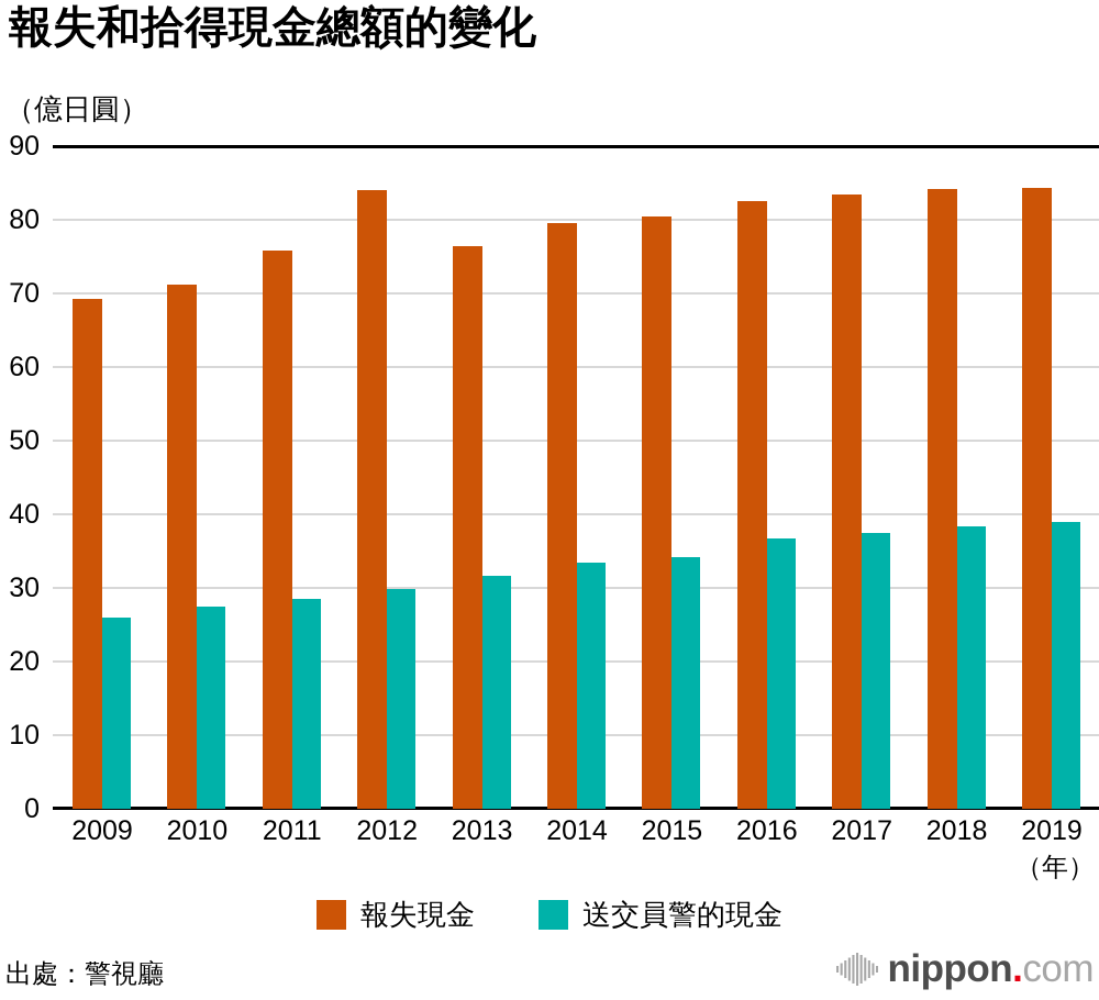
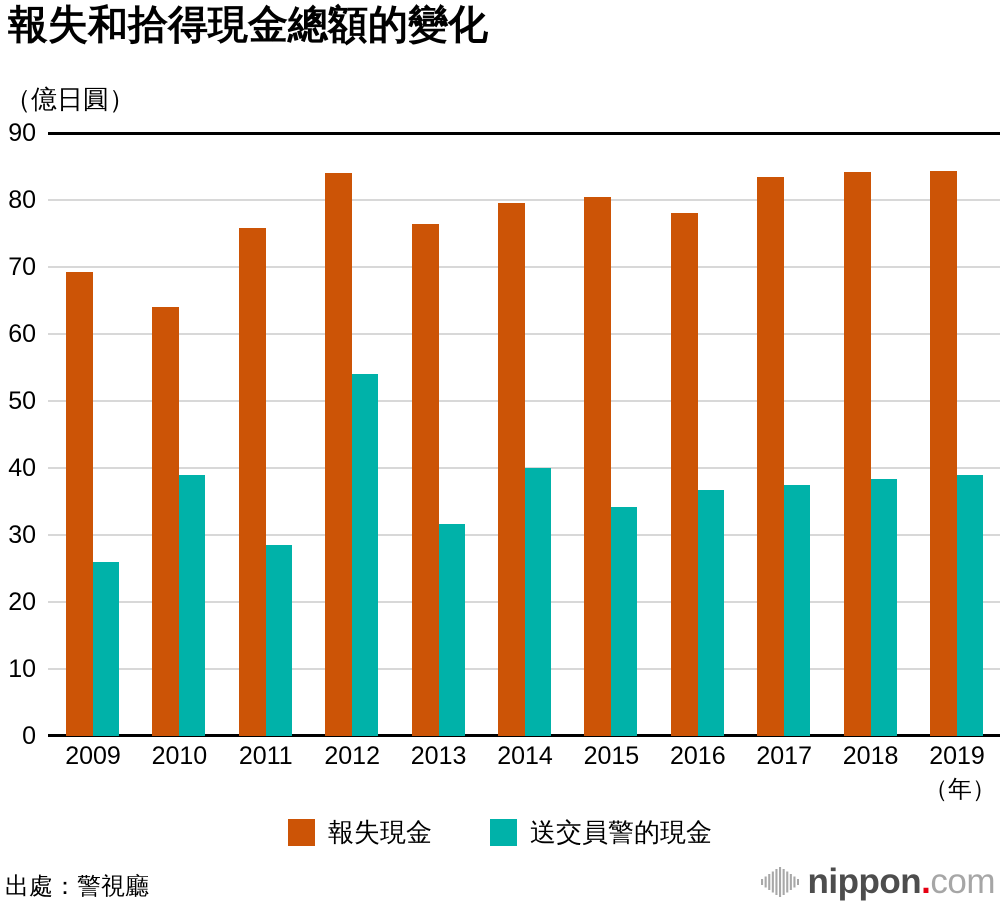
報失現金/2010: 71 -> 64
送交員警的現金/2010: 27 -> 39
送交員警的現金/2012: 30 -> 54
送交員警的現金/2014: 33 -> 40
報失現金/2016: 83 -> 78
